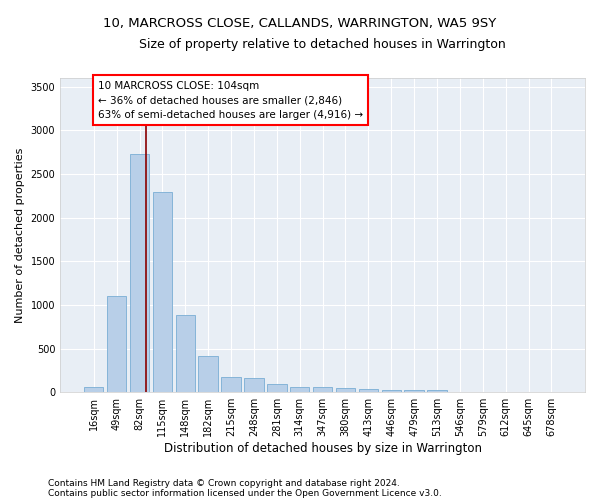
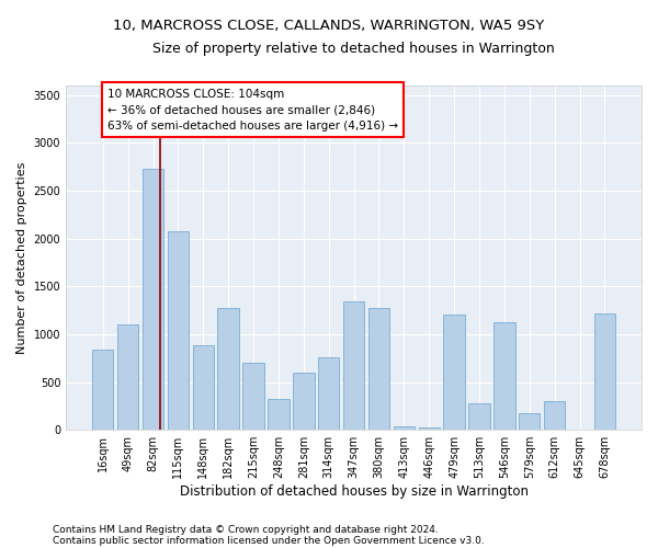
16sqm: 60 -> 840
115sqm: 2290 -> 2080
182sqm: 420 -> 1280
215sqm: 180 -> 700
248sqm: 160 -> 320
281sqm: 100 -> 600
314sqm: 60 -> 760
347sqm: 60 -> 1340
380sqm: 40 -> 1280
479sqm: 20 -> 1200
513sqm: 20 -> 280
546sqm: 10 -> 1120
579sqm: 0 -> 180
612sqm: 0 -> 300
678sqm: 0 -> 1220
